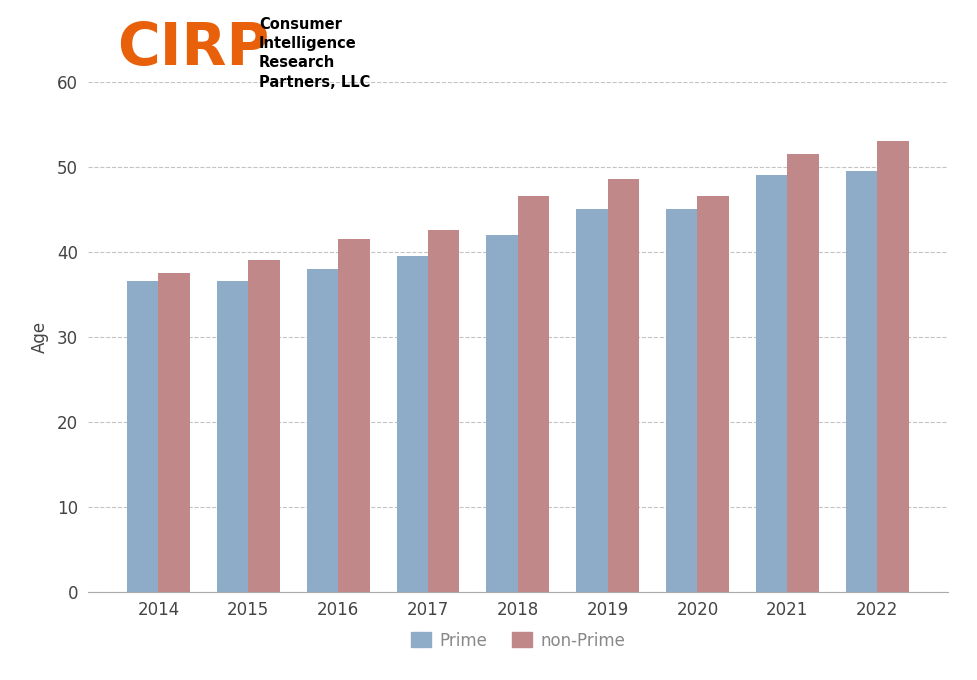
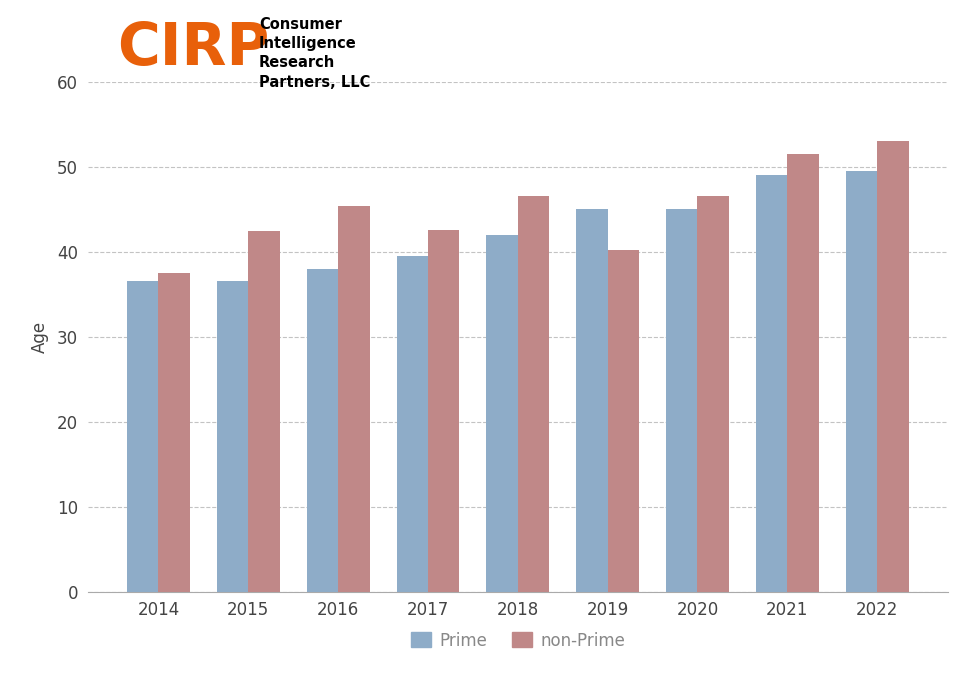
non-Prime/2015: 39.0 -> 42.4
non-Prime/2016: 41.5 -> 45.4
non-Prime/2019: 48.5 -> 40.2
